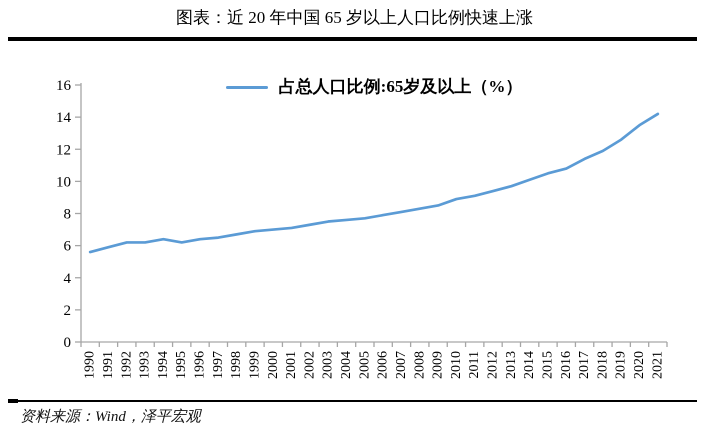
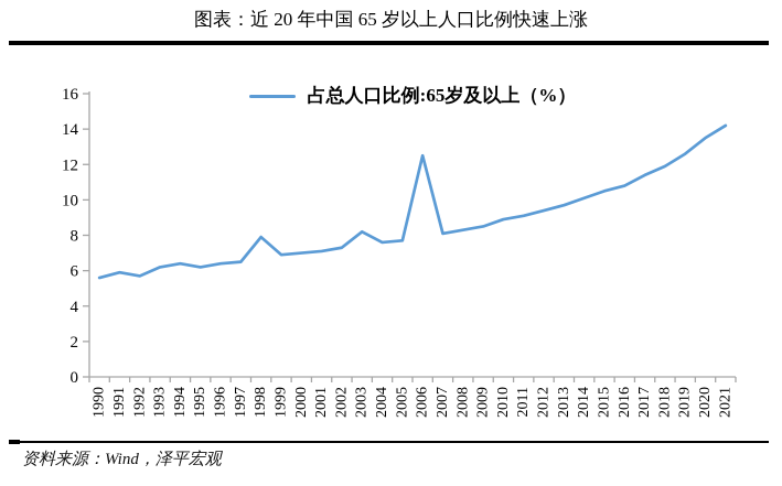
1992: 6.2 -> 5.7
1998: 6.7 -> 7.9
2003: 7.5 -> 8.2
2006: 7.9 -> 12.5
